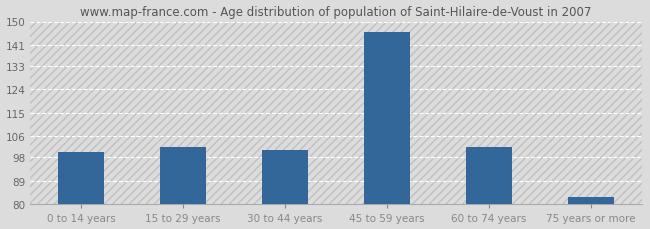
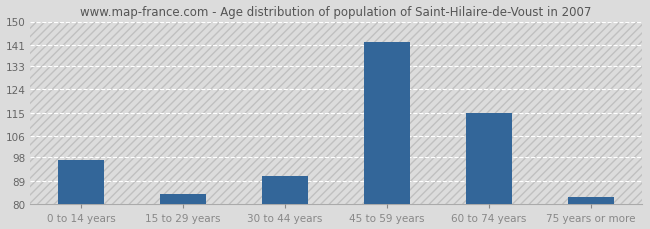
0 to 14 years: 100 -> 97
15 to 29 years: 102 -> 84
30 to 44 years: 101 -> 91
45 to 59 years: 146 -> 142
60 to 74 years: 102 -> 115
